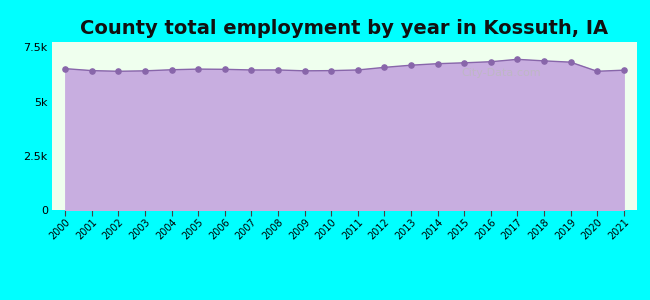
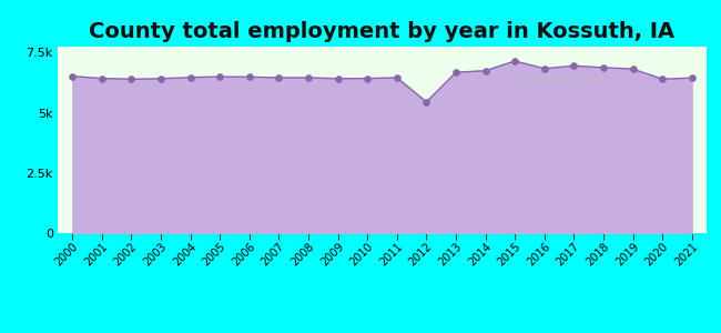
2012: 6.58k -> 5.45k
2015: 6.79k -> 7.15k
